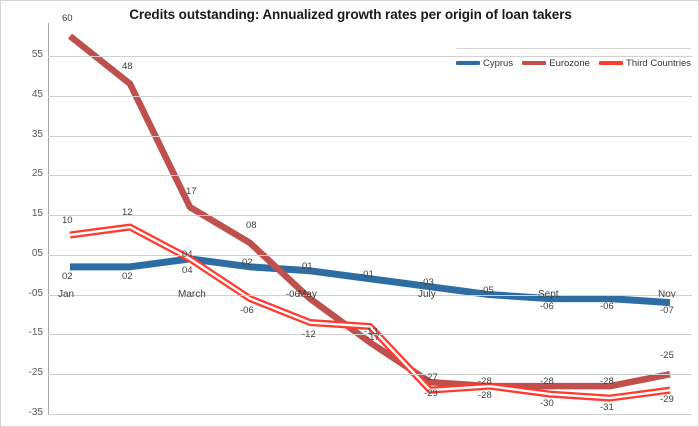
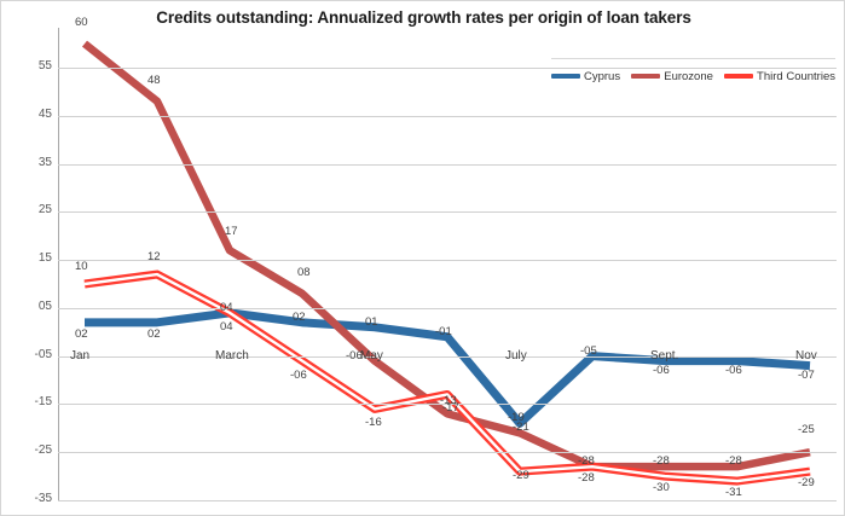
Third Countries/May: -12 -> -16
Cyprus/July: -03 -> -19
Eurozone/July: -27 -> -21
